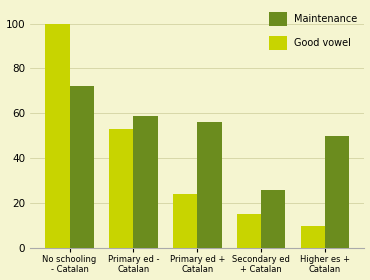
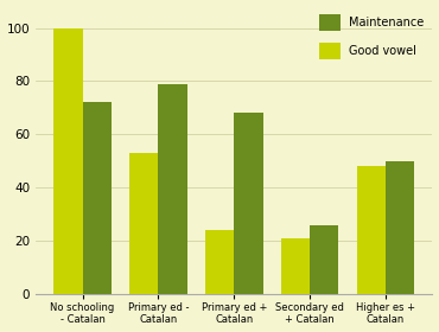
Maintenance/Primary ed - Catalan: 59 -> 79
Maintenance/Primary ed + Catalan: 56 -> 68
Good vowel/Secondary ed + Catalan: 15 -> 21
Good vowel/Higher es + Catalan: 10 -> 48
